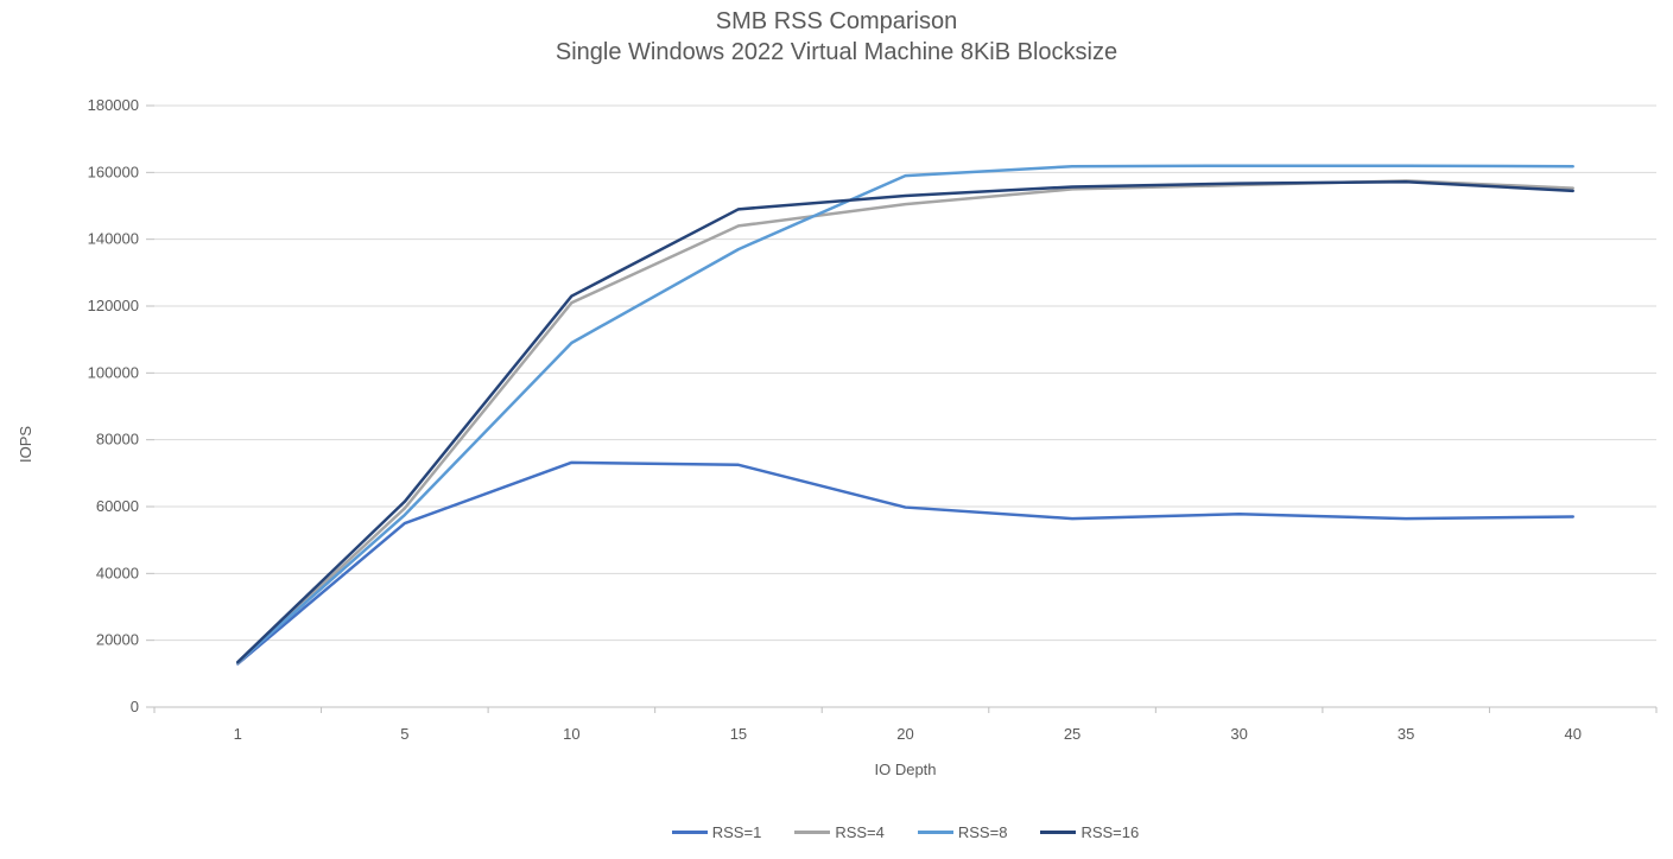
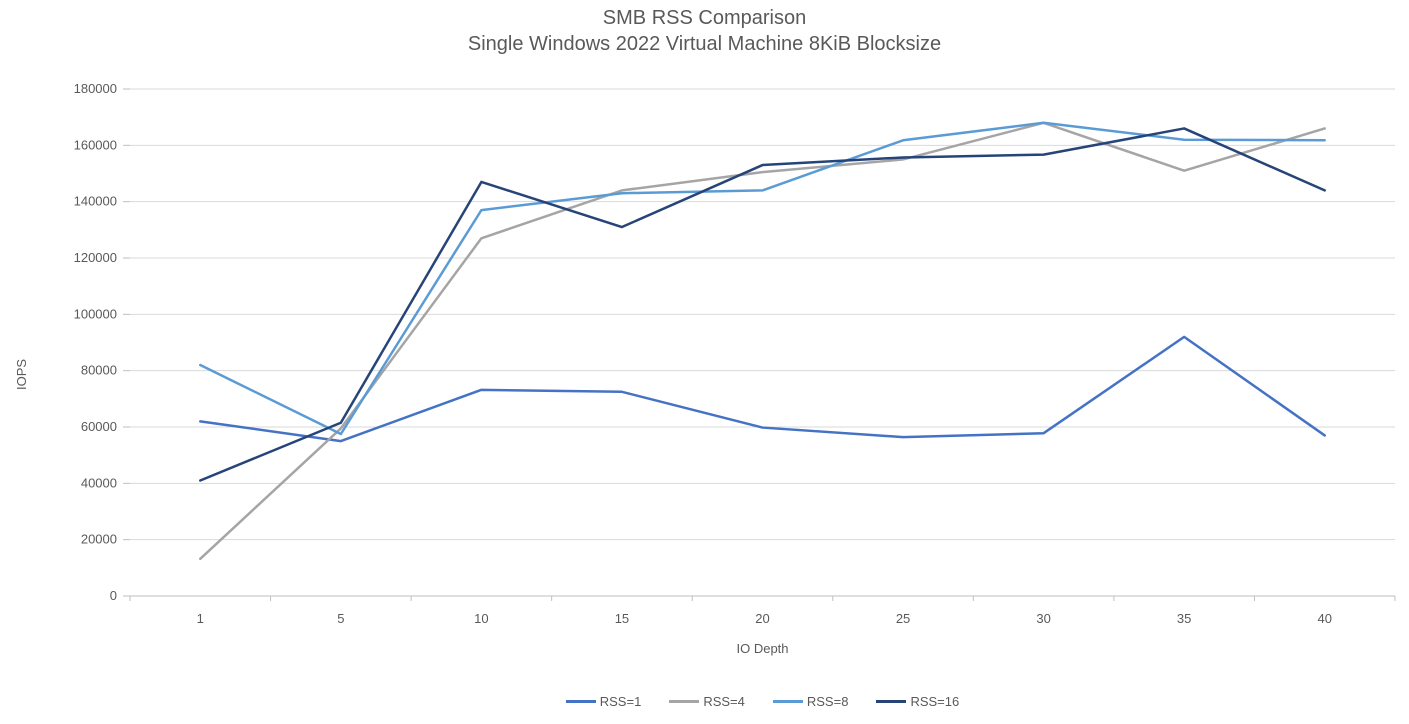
RSS=1/1: 13000 -> 62000
RSS=8/1: 13000 -> 82000
RSS=16/1: 14000 -> 41000
RSS=4/10: 121000 -> 127000
RSS=8/10: 109000 -> 137000
RSS=16/10: 123000 -> 147000
RSS=8/15: 137000 -> 143000
RSS=16/15: 149000 -> 131000
RSS=8/20: 159000 -> 144000
RSS=4/30: 156000 -> 168000
RSS=8/30: 162000 -> 168000
RSS=1/35: 56000 -> 92000
RSS=4/35: 158000 -> 151000
RSS=16/35: 157000 -> 166000
RSS=4/40: 155000 -> 166000
RSS=16/40: 154000 -> 144000
